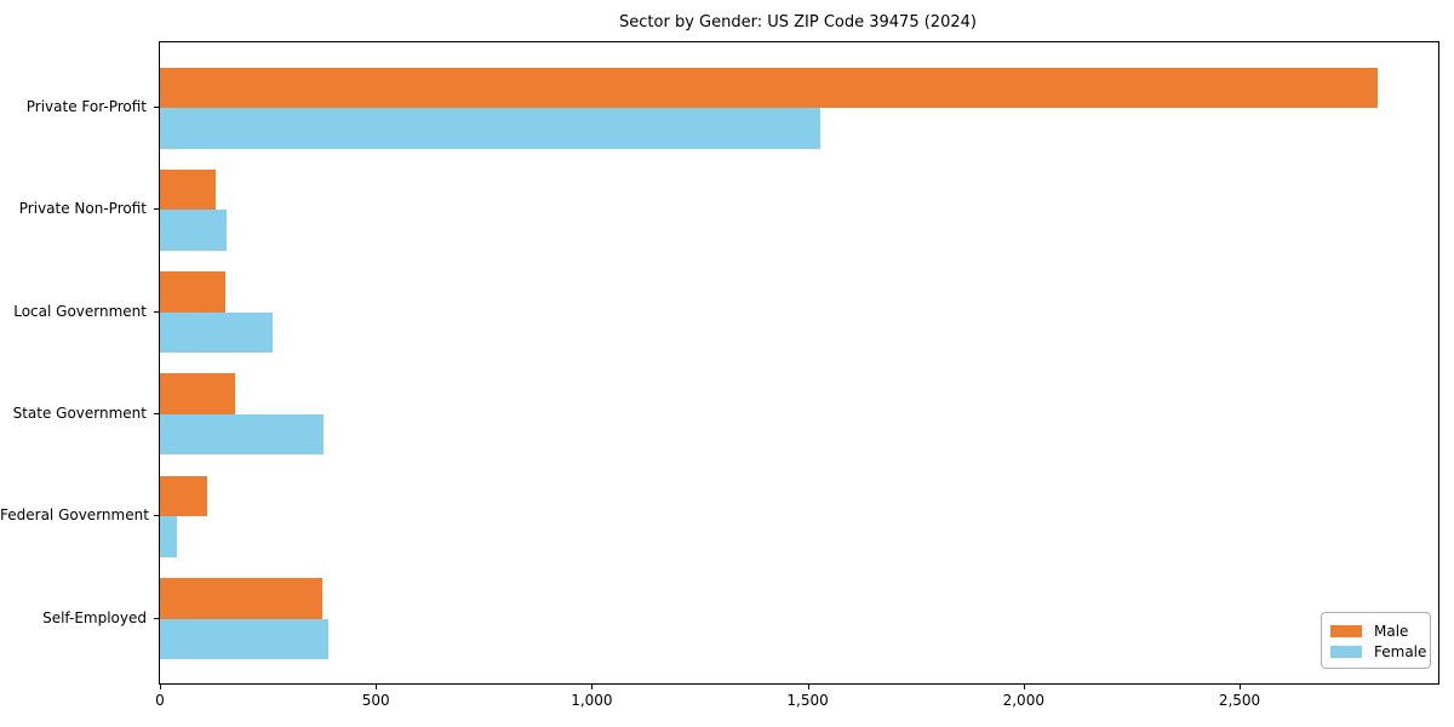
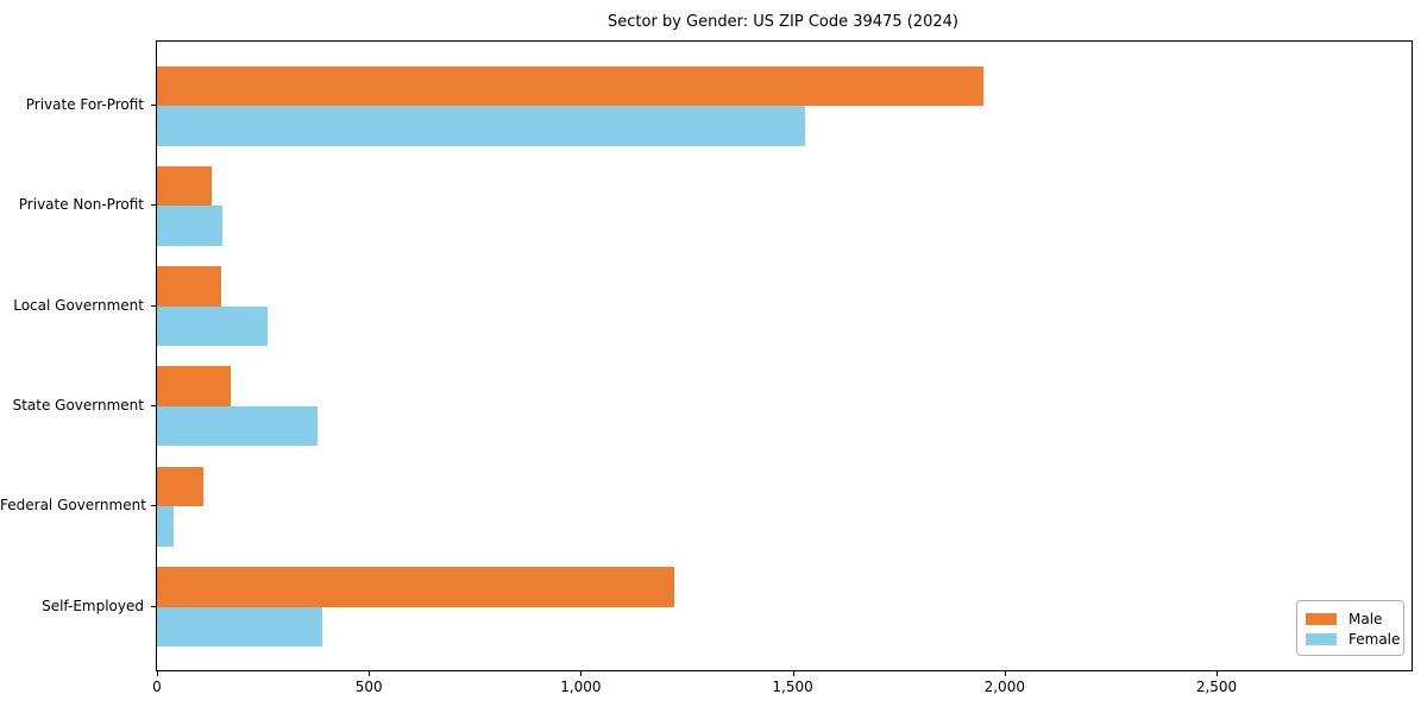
Male/Private For-Profit: 2820 -> 1950
Male/Self-Employed: 380 -> 1220
